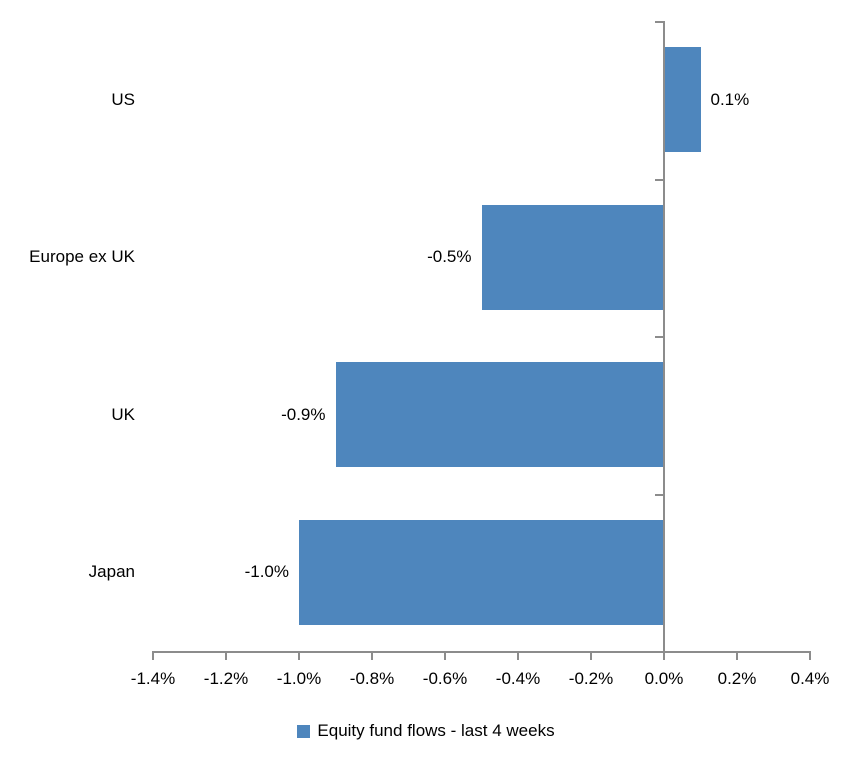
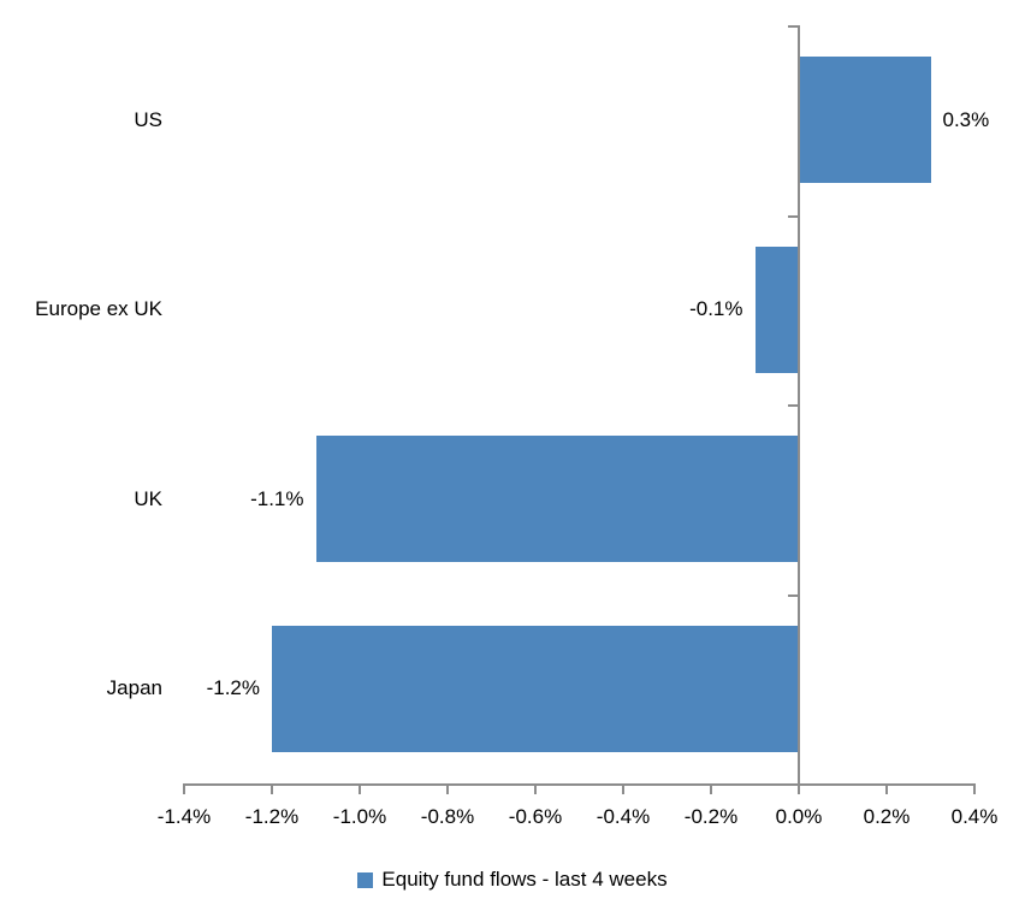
US: 0.1% -> 0.3%
Europe ex UK: -0.5% -> -0.1%
UK: -0.9% -> -1.1%
Japan: -1.0% -> -1.2%
